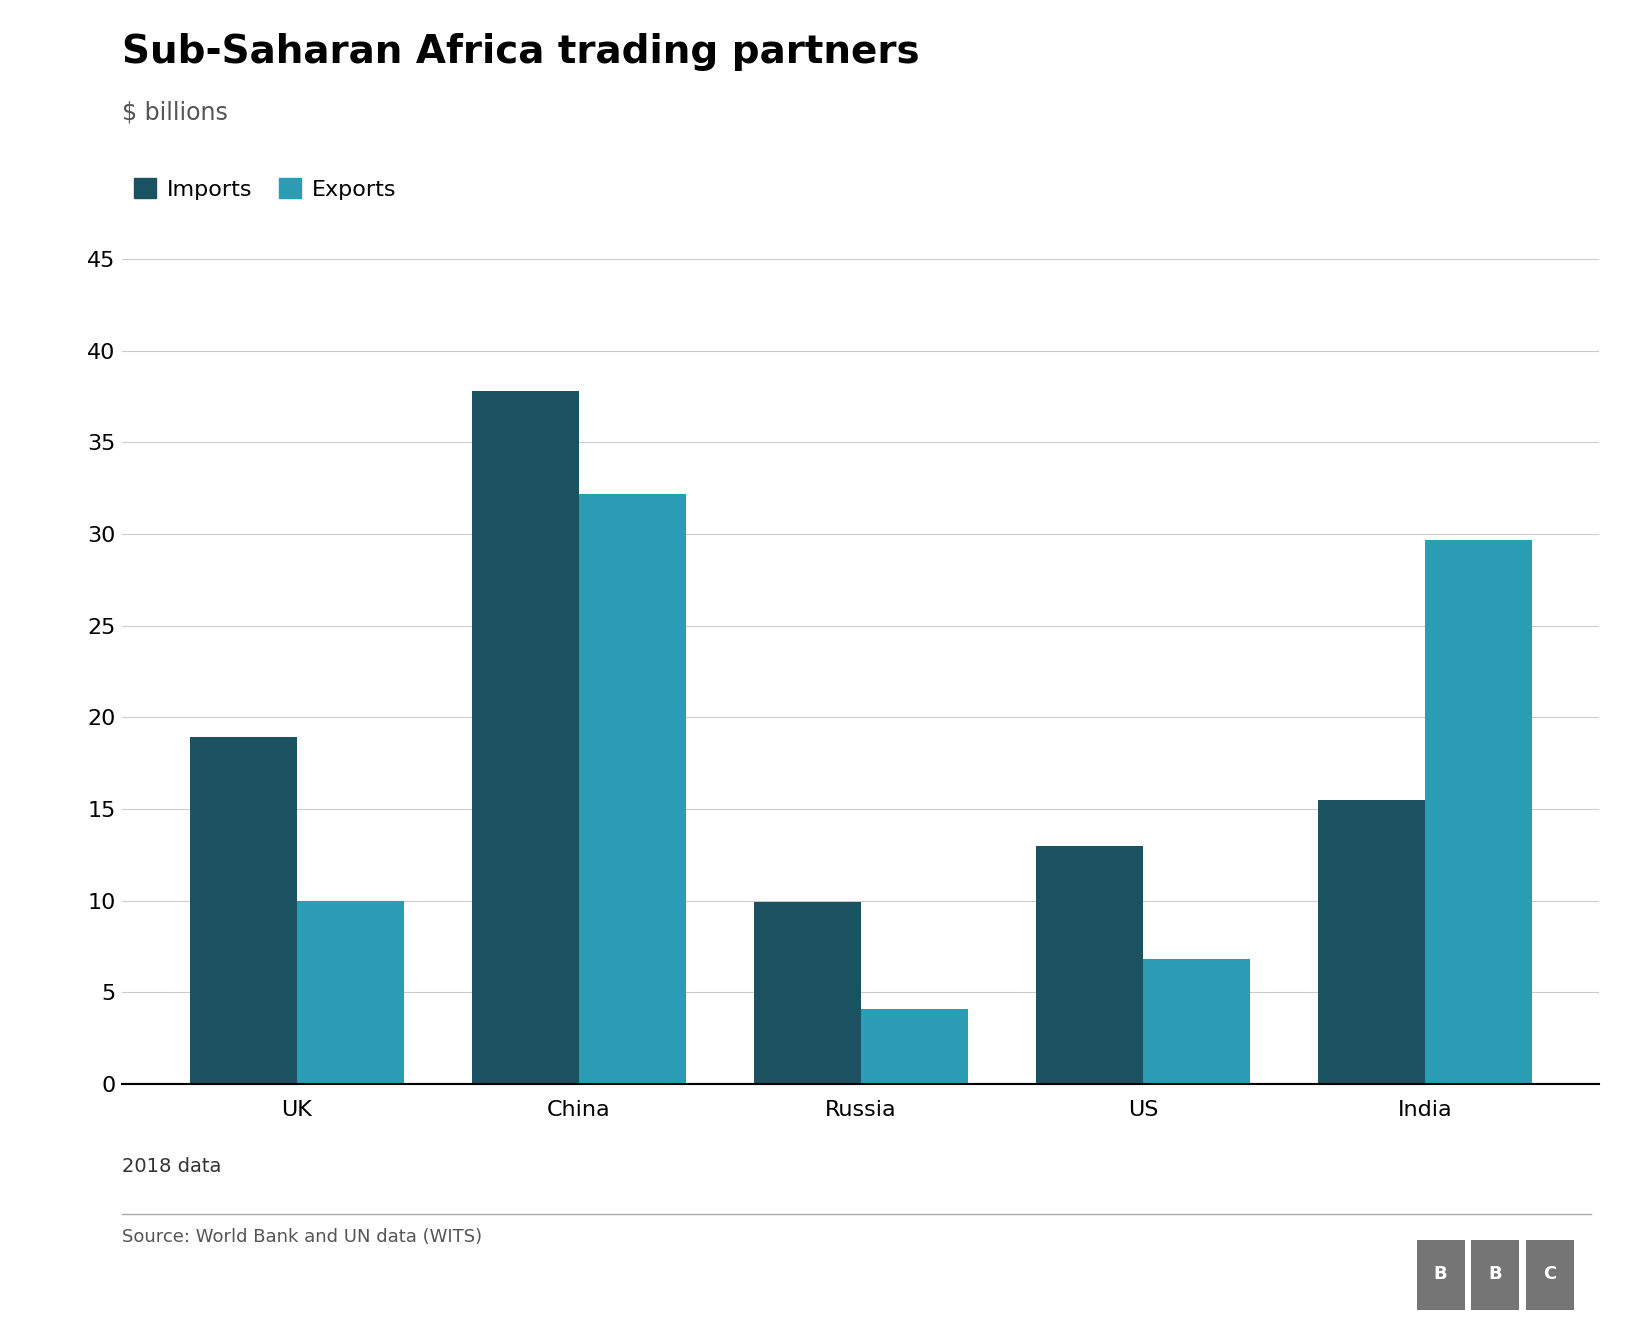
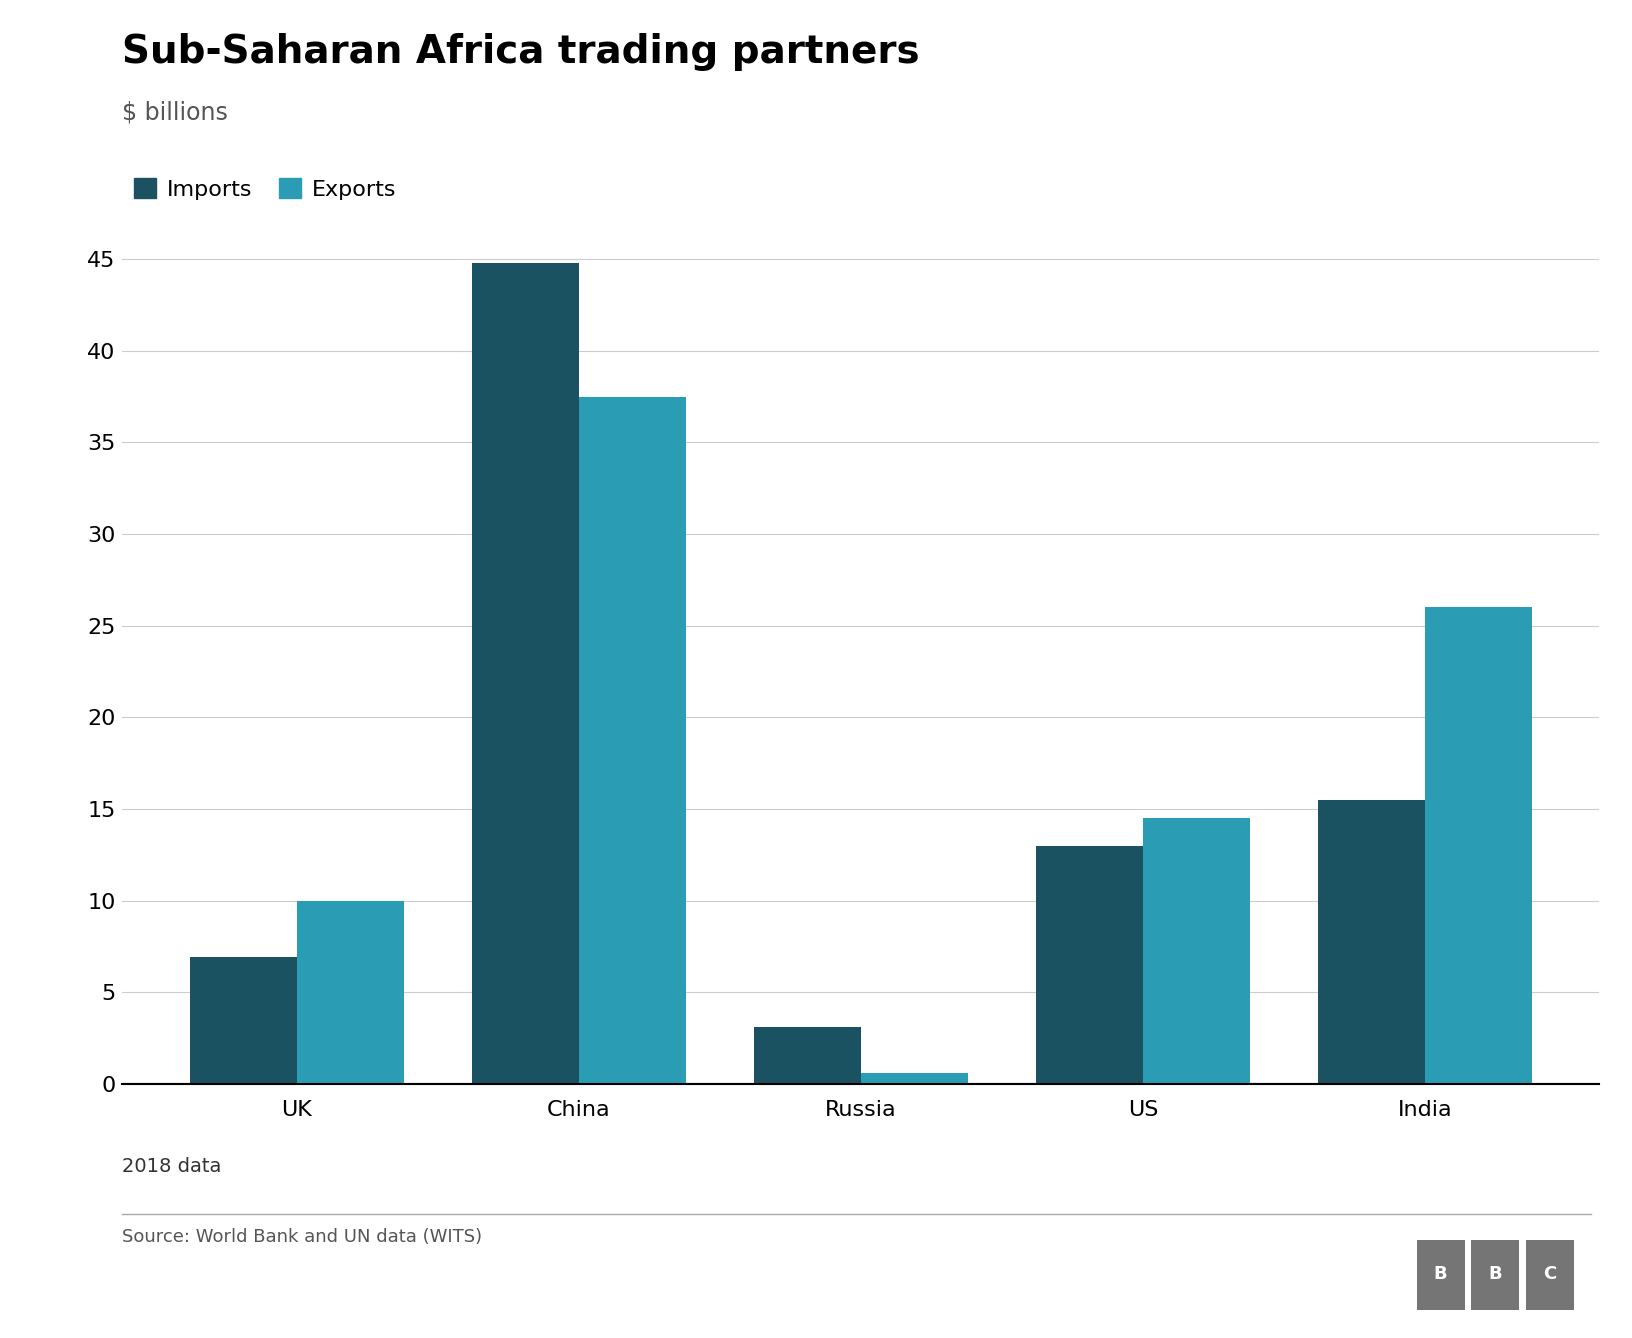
Imports/UK: 18.9 -> 6.9
Imports/China: 37.8 -> 44.8
Exports/China: 32.2 -> 37.5
Imports/Russia: 9.9 -> 3.1
Exports/Russia: 4.1 -> 0.6
Exports/US: 6.8 -> 14.5
Exports/India: 29.7 -> 26.0
